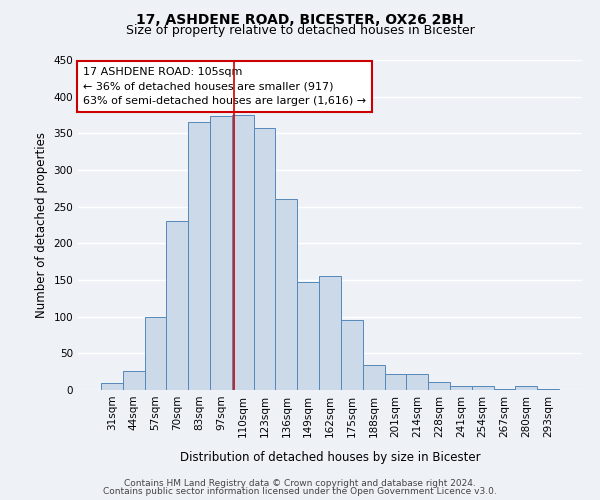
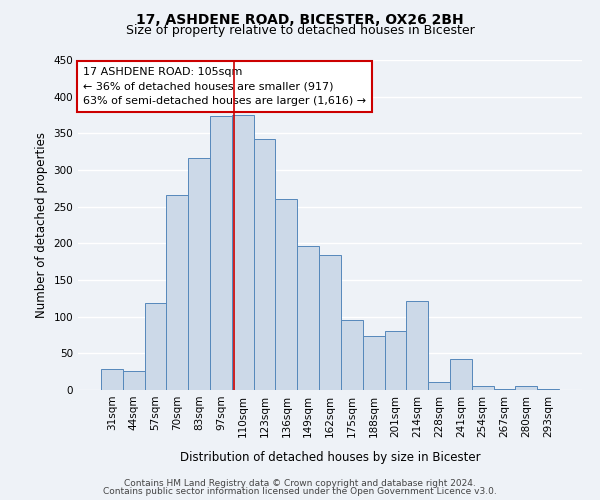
31sqm: 10 -> 28
57sqm: 100 -> 118
70sqm: 230 -> 266
83sqm: 365 -> 316
123sqm: 357 -> 342
149sqm: 147 -> 196
162sqm: 155 -> 184
188sqm: 34 -> 74
201sqm: 22 -> 80
214sqm: 22 -> 122
241sqm: 6 -> 42
